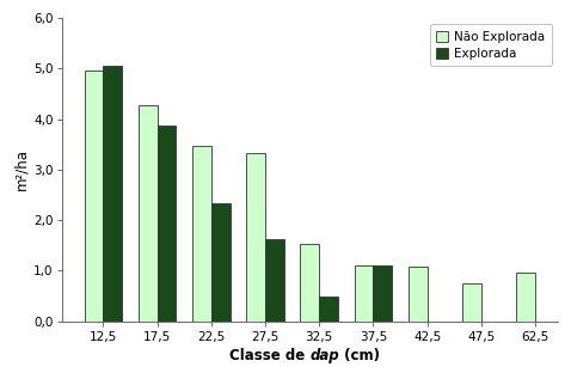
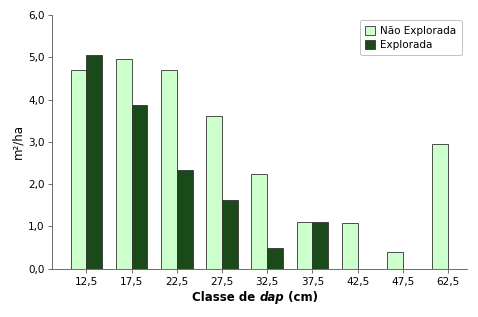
Não Explorada/12,5: 4,95 -> 4,70
Não Explorada/17,5: 4,27 -> 4,95
Não Explorada/22,5: 3,47 -> 4,70
Não Explorada/27,5: 3,33 -> 3,60
Não Explorada/32,5: 1,52 -> 2,25
Não Explorada/47,5: 0,75 -> 0,40
Não Explorada/62,5: 0,95 -> 2,95
